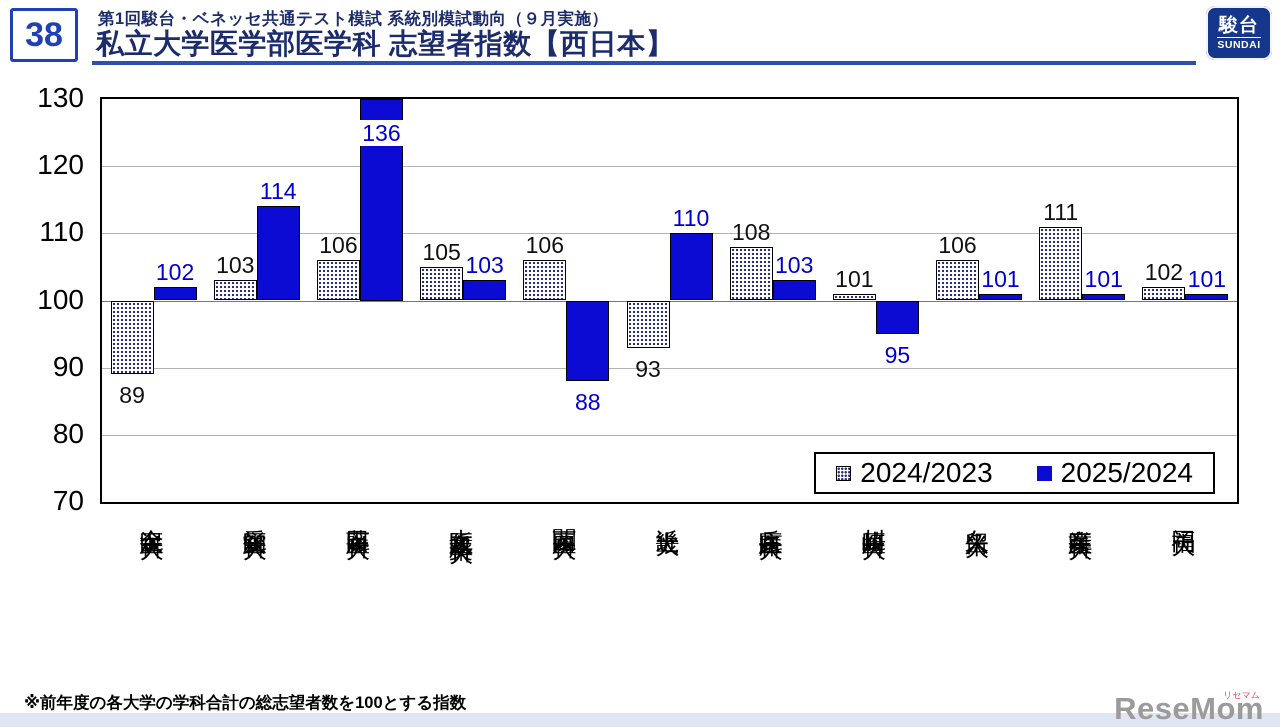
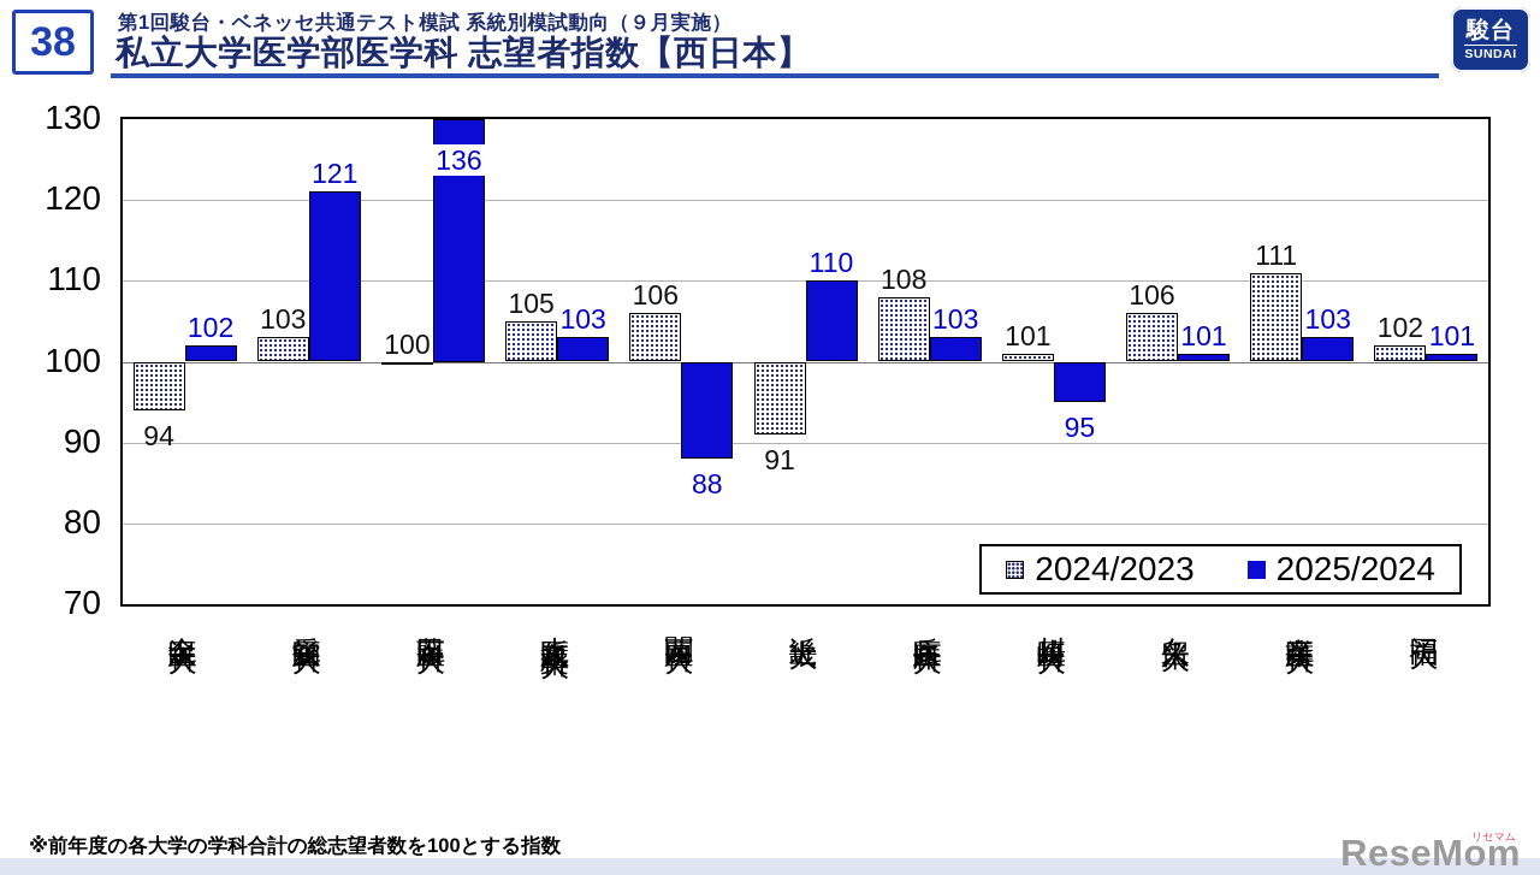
2024/2023/金沢医科大: 89 -> 94
2025/2024/愛知医科大: 114 -> 121
2024/2023/藤田医科大: 106 -> 100
2024/2023/近畿大: 93 -> 91
2025/2024/産業医科大: 101 -> 103
